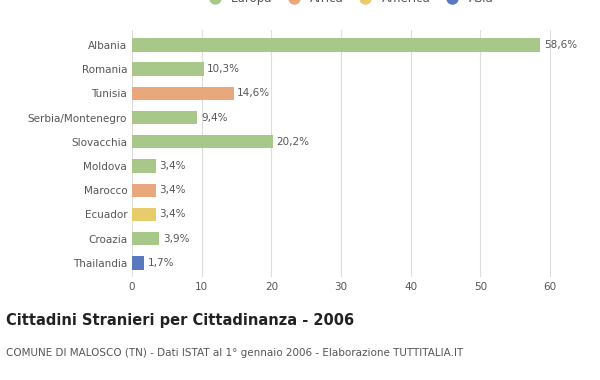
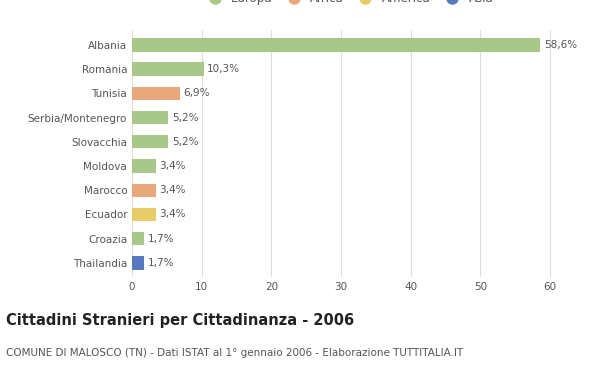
Tunisia: 14,6% -> 6,9%
Serbia/Montenegro: 9,4% -> 5,2%
Slovacchia: 20,2% -> 5,2%
Croazia: 3,9% -> 1,7%
